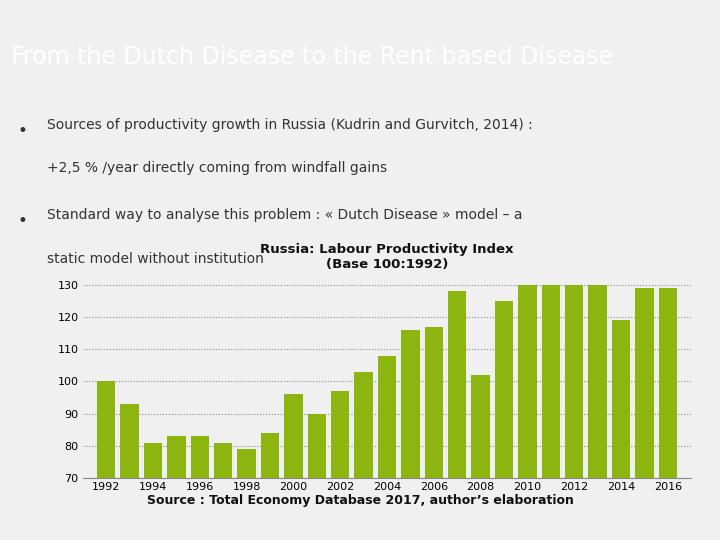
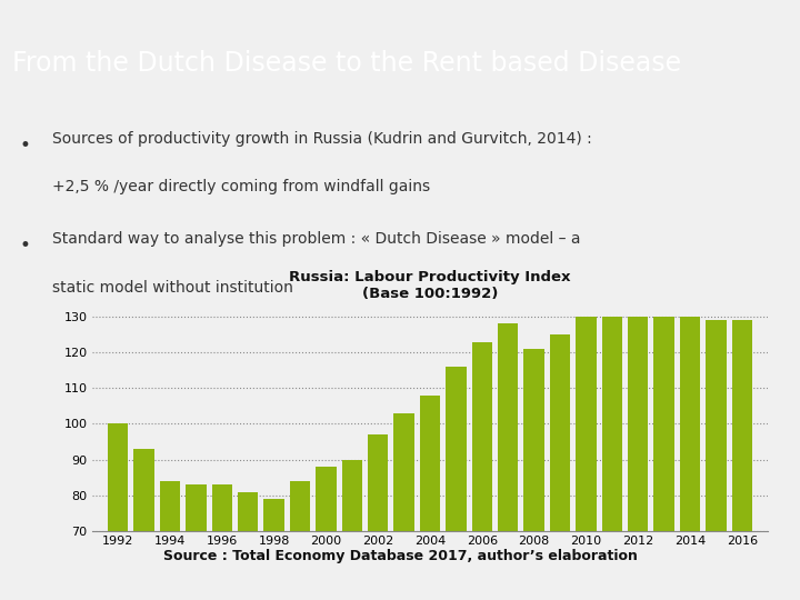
1994: 81 -> 84
2000: 96 -> 88
2006: 117 -> 123
2008: 102 -> 121
2014: 119 -> 130
